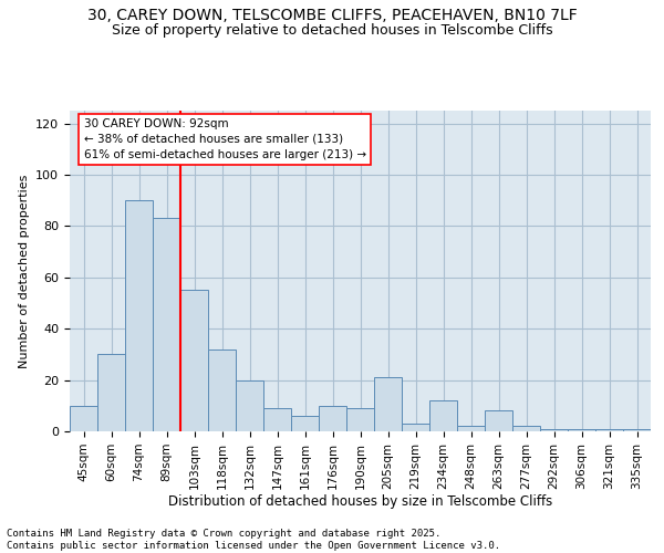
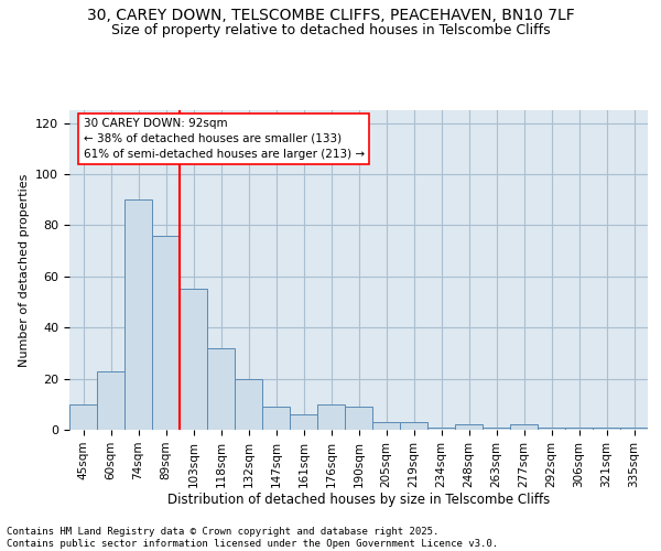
60sqm: 30 -> 23
89sqm: 83 -> 76
205sqm: 21 -> 3
234sqm: 12 -> 1
263sqm: 8 -> 1
